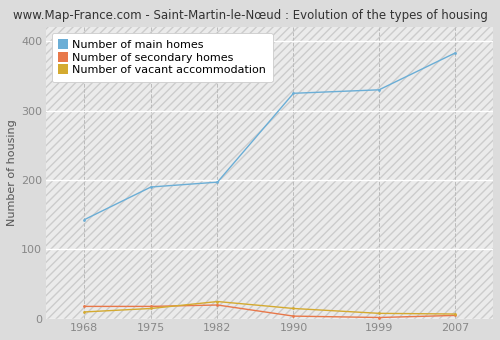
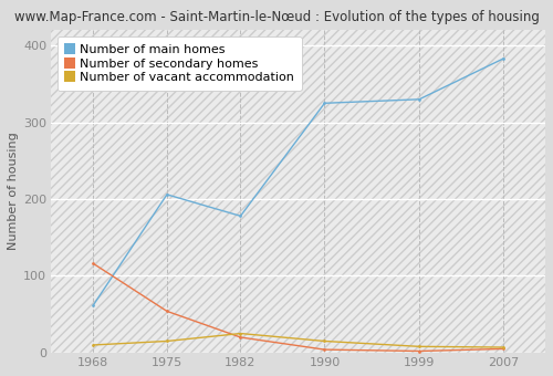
Number of main homes/1968: 143 -> 62
Number of secondary homes/1968: 18 -> 116
Number of main homes/1975: 190 -> 206
Number of secondary homes/1975: 18 -> 54
Number of main homes/1982: 197 -> 178
